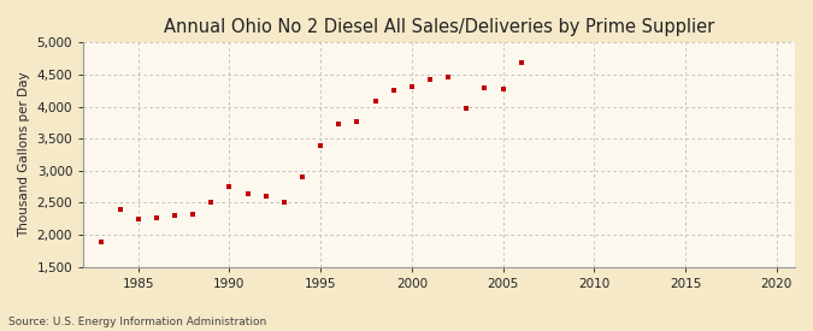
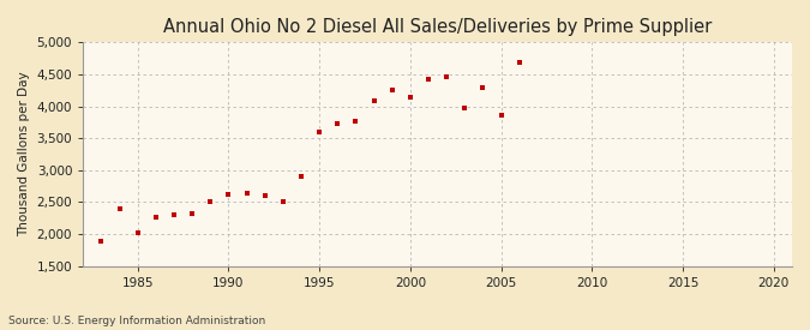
1985: 2,240 -> 2,020
1990: 2,760 -> 2,620
1995: 3,400 -> 3,600
2000: 4,310 -> 4,140
2005: 4,280 -> 3,860
